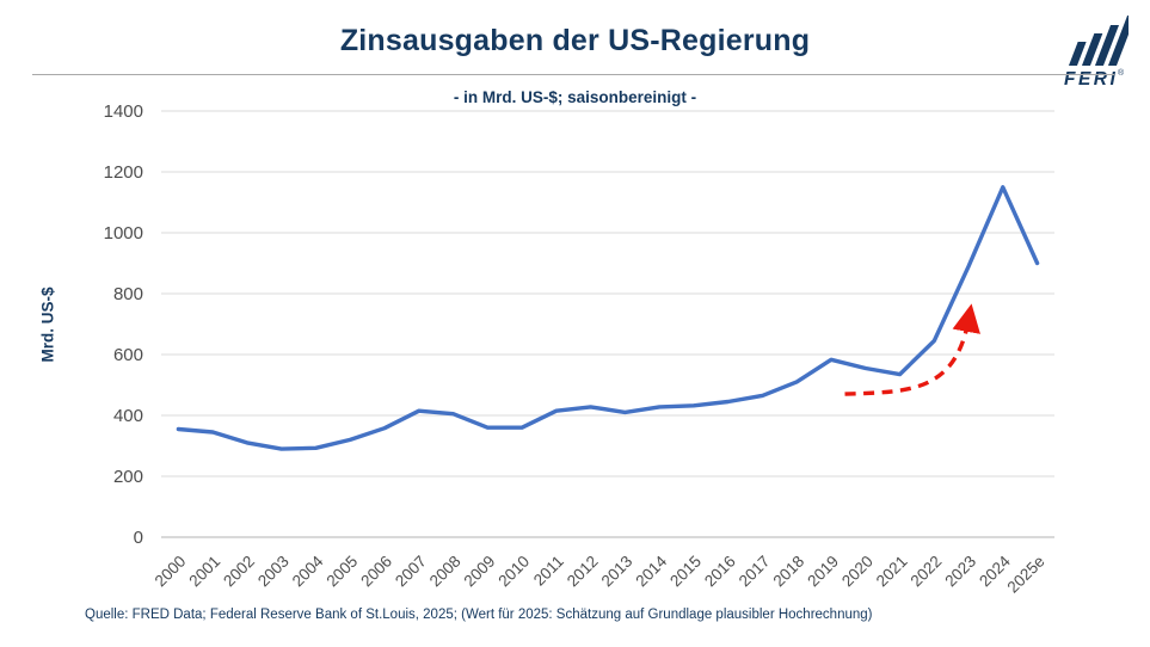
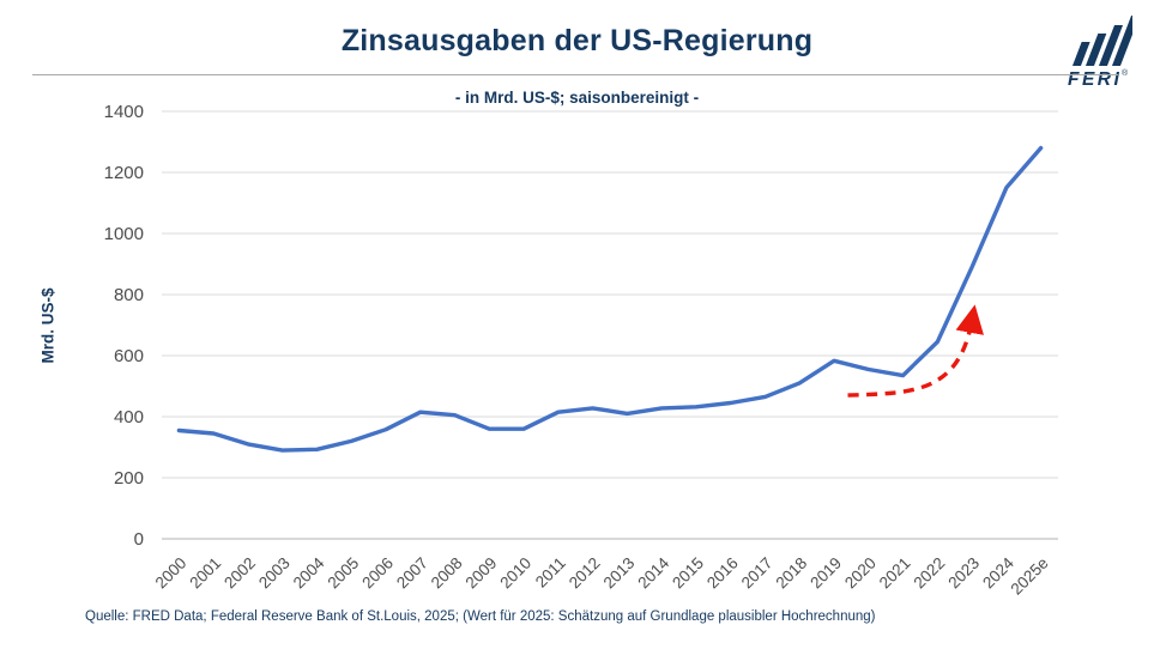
2025e: 900 -> 1280
